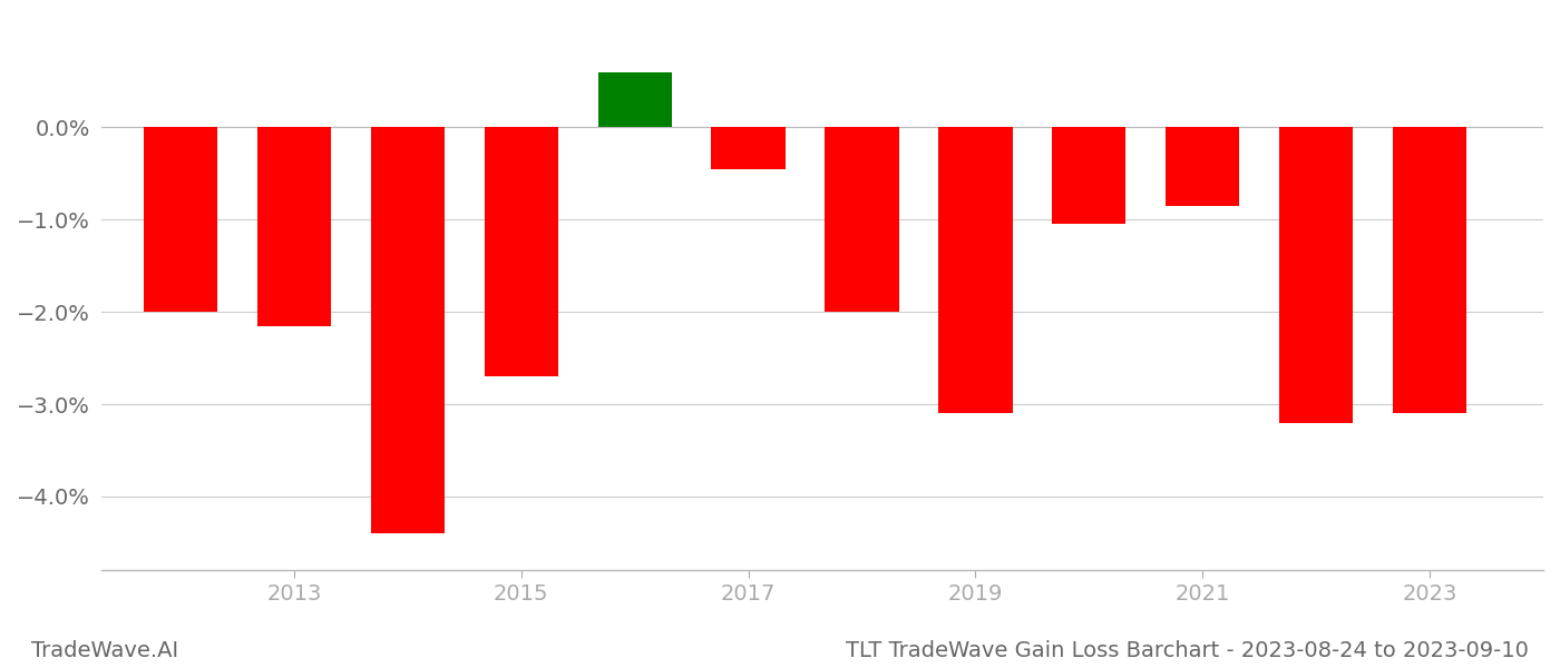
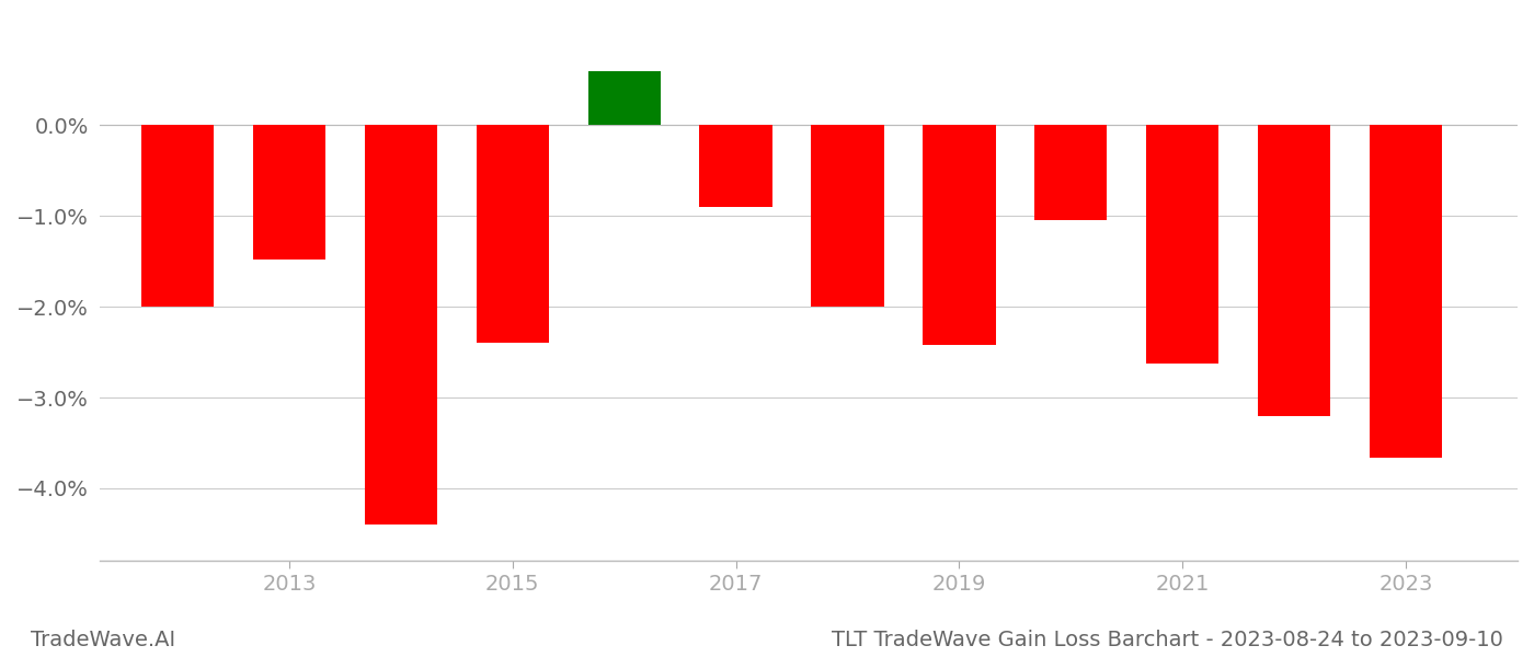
2013: -2.15% -> -1.48%
2015: -2.70% -> -2.40%
2017: -0.45% -> -0.90%
2019: -3.10% -> -2.42%
2021: -0.85% -> -2.62%
2023: -3.10% -> -3.66%
